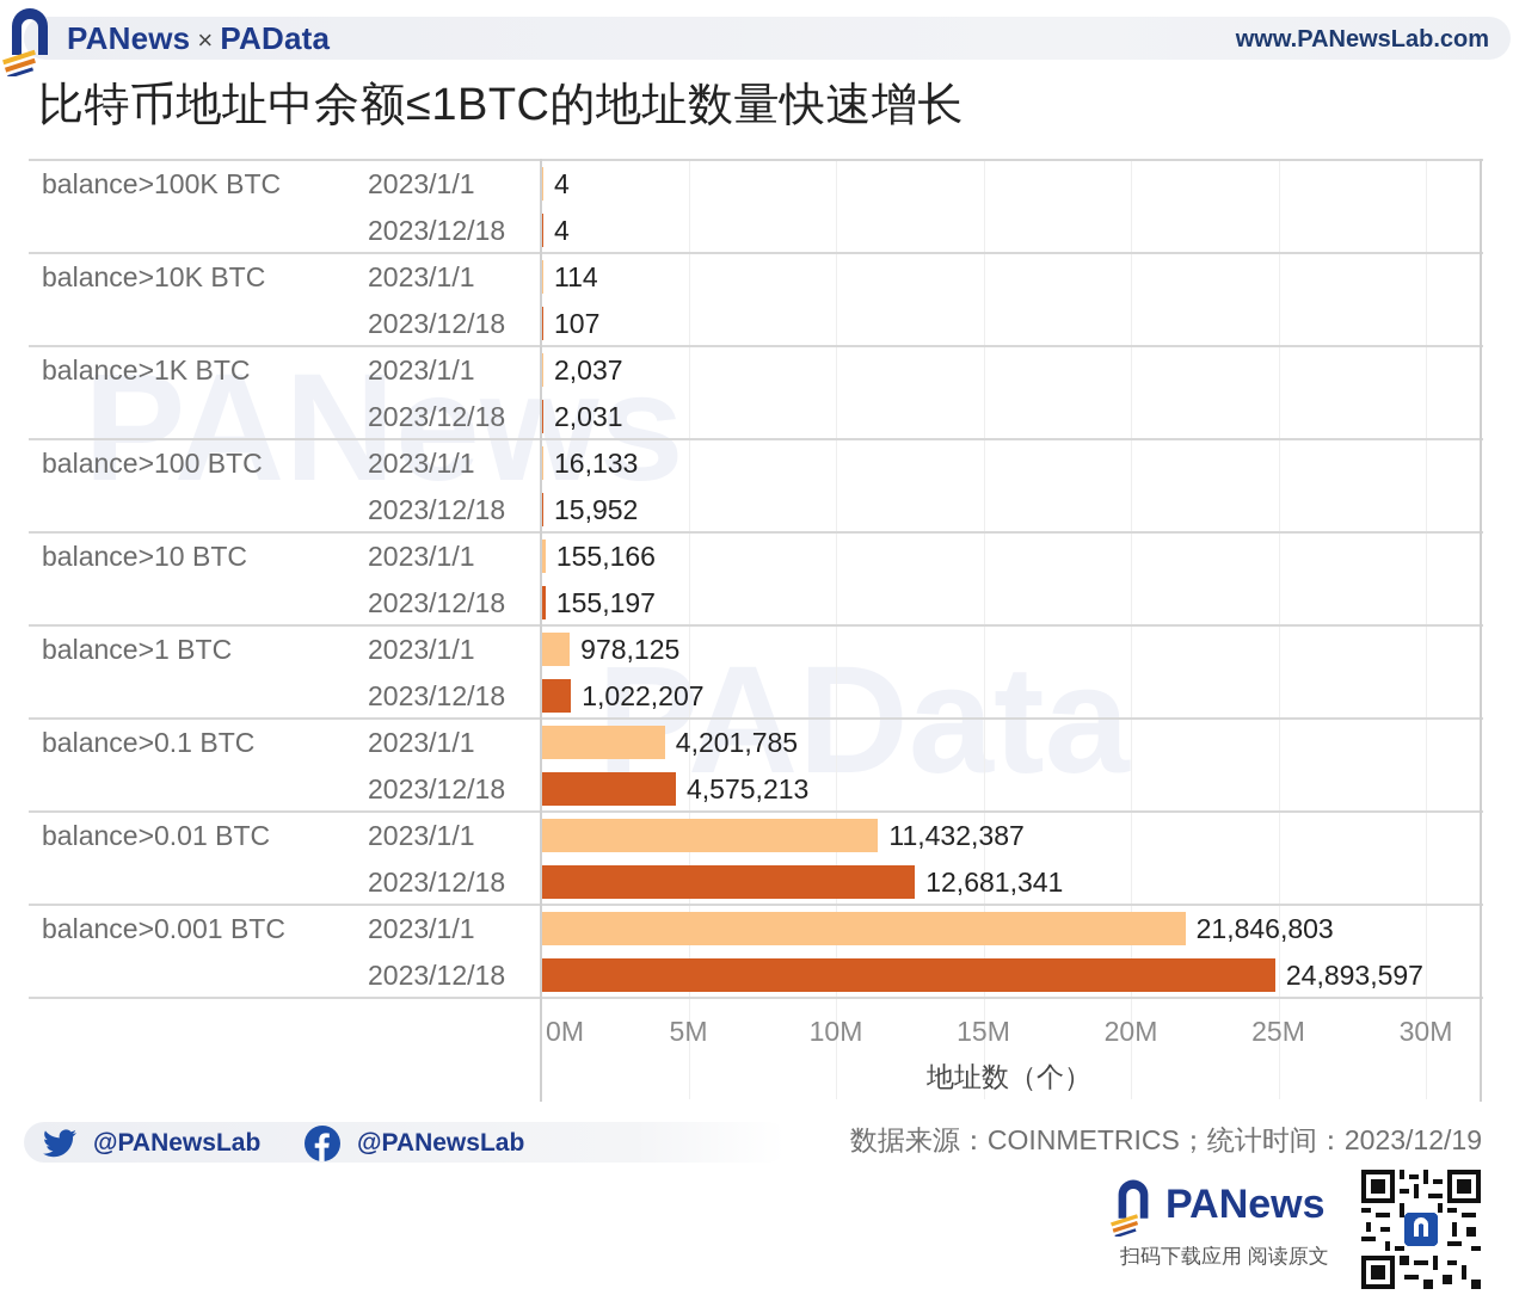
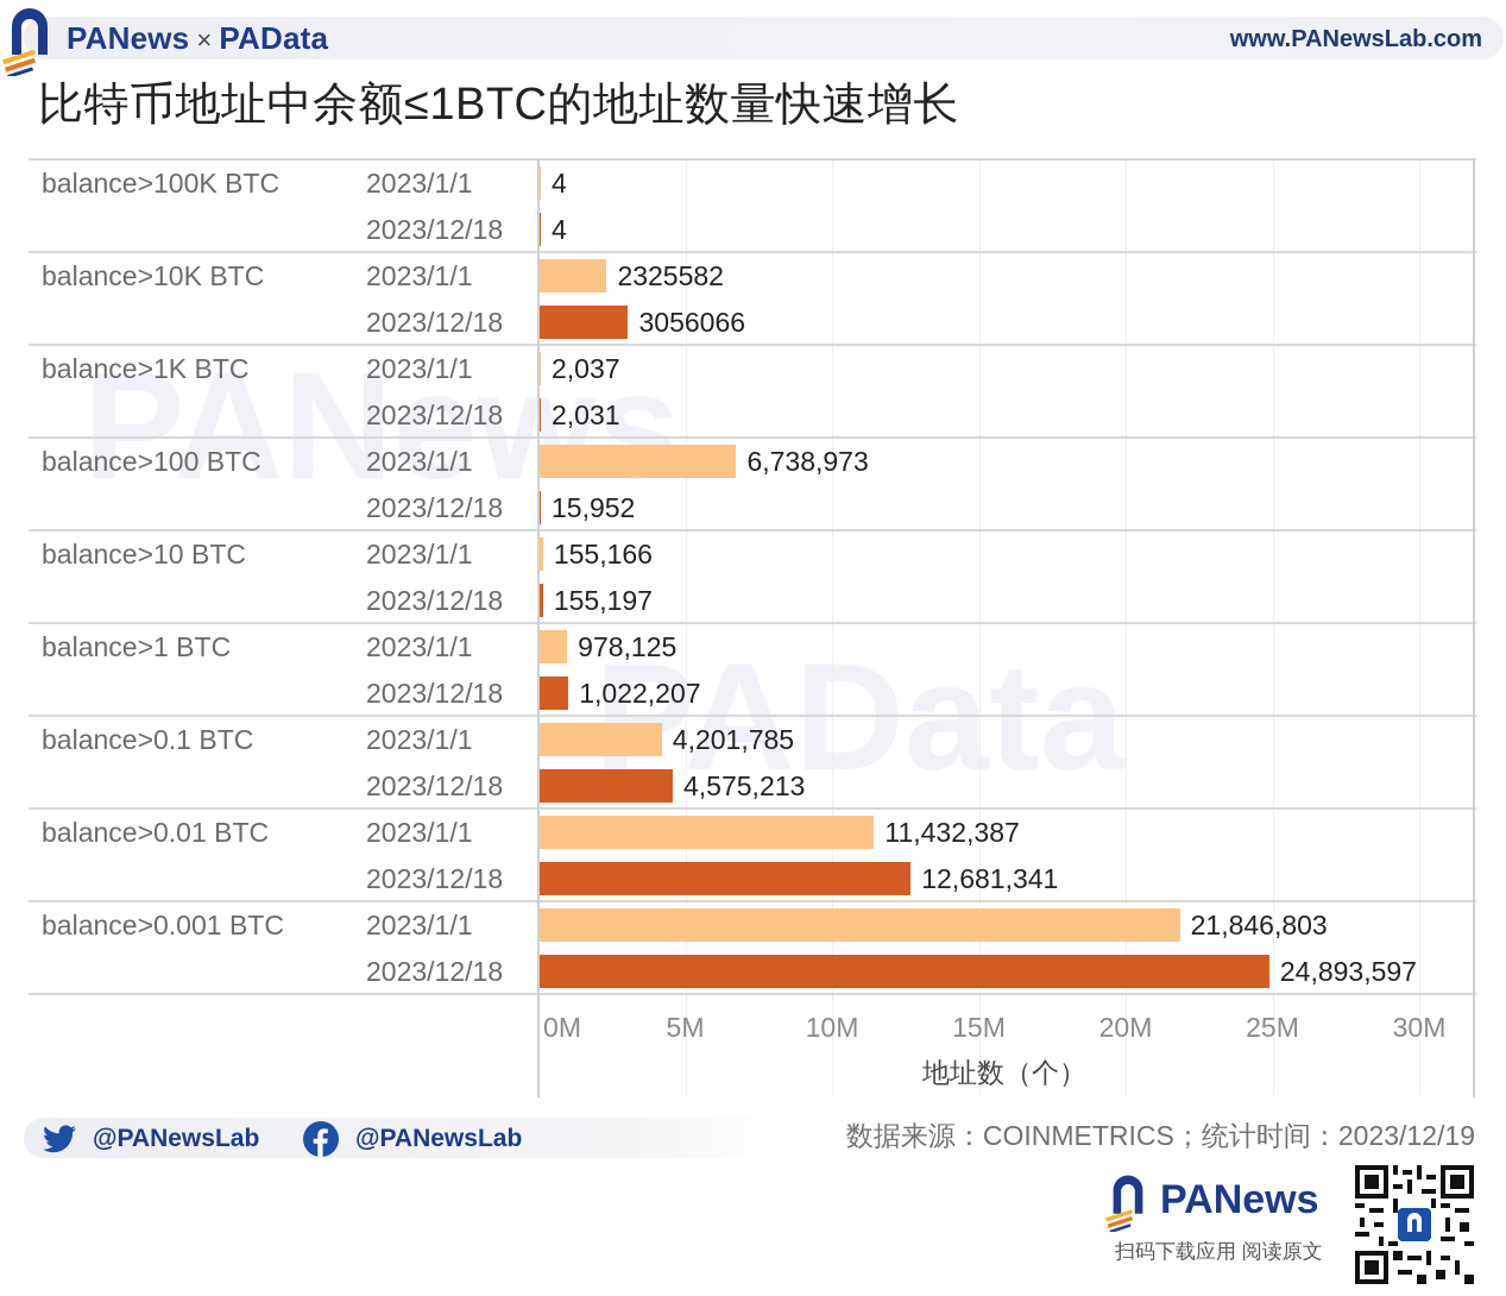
2023/1/1/balance>10K BTC: 114 -> 2325582
2023/12/18/balance>10K BTC: 107 -> 3056066
2023/1/1/balance>100 BTC: 16,133 -> 6,738,973
